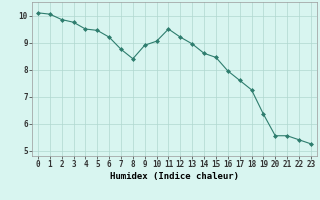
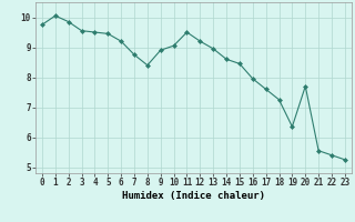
0: 10.10 -> 9.75
3: 9.75 -> 9.55
20: 5.55 -> 7.70
